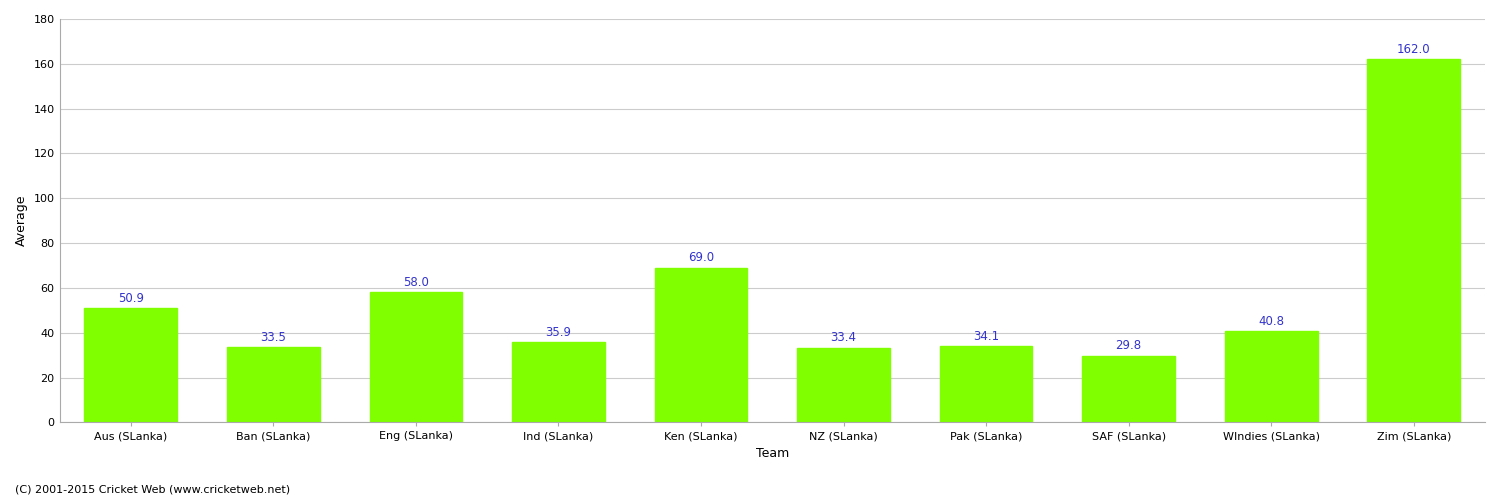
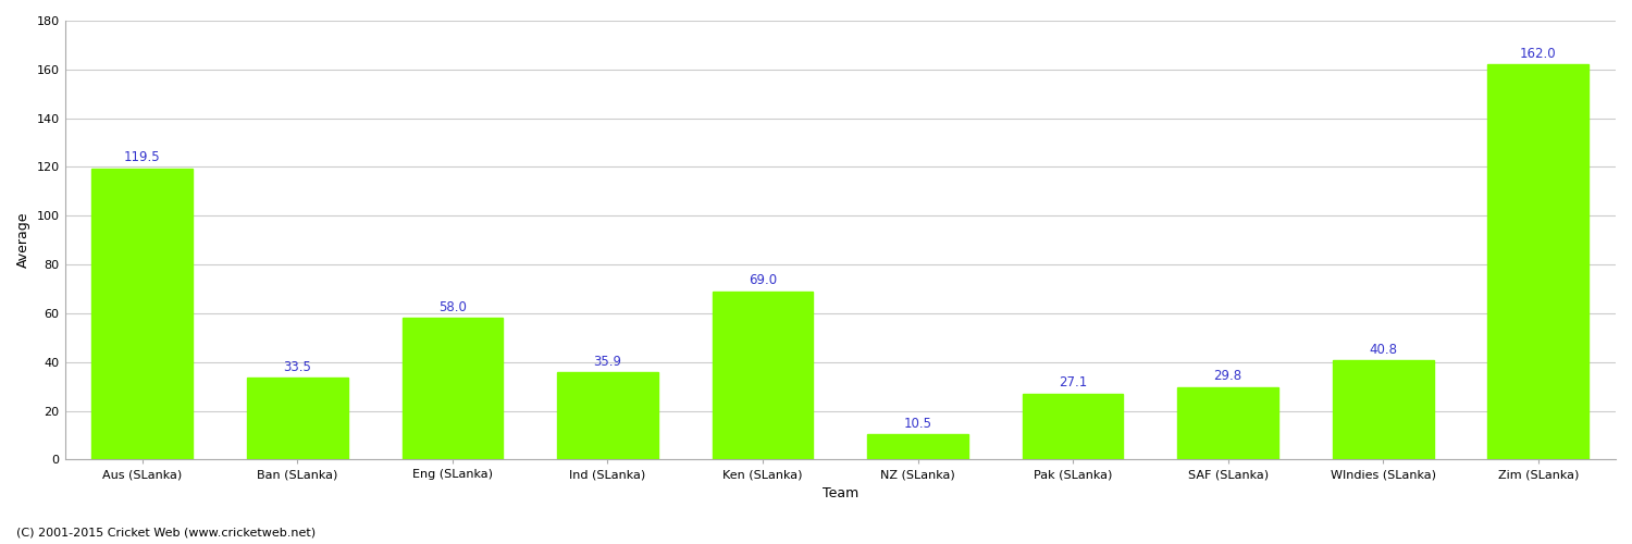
Aus (SLanka): 50.9 -> 119.5
NZ (SLanka): 33.4 -> 10.5
Pak (SLanka): 34.1 -> 27.1
